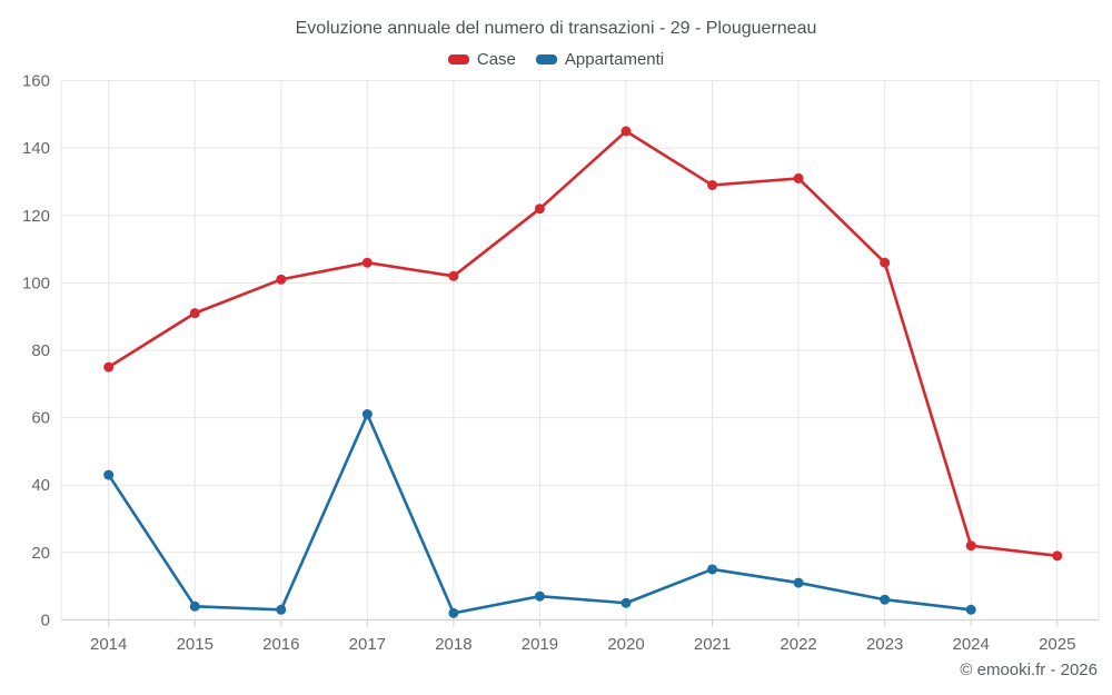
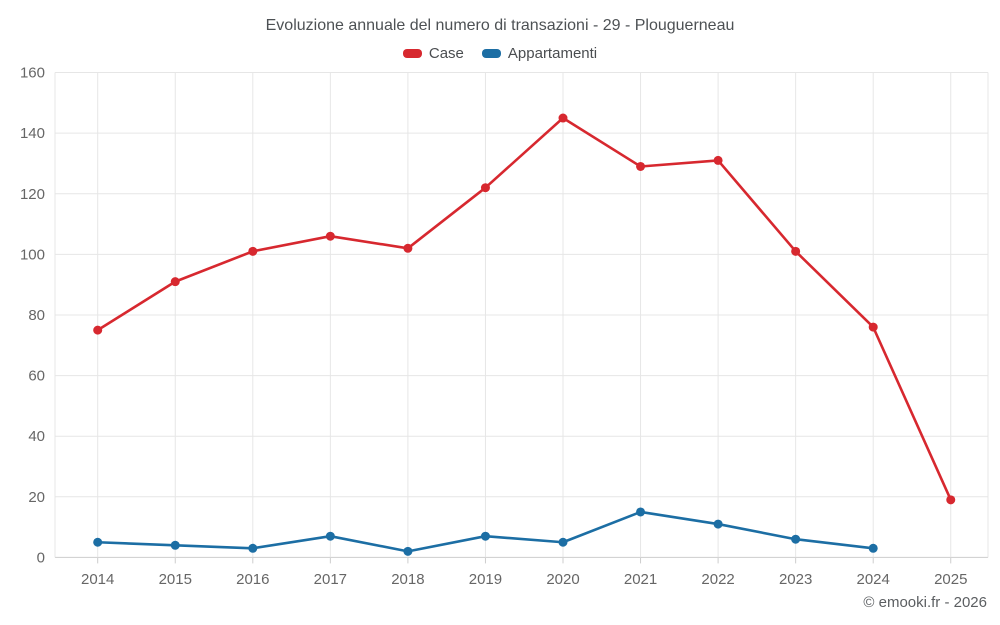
Appartamenti/2014: 43 -> 5
Appartamenti/2017: 61 -> 7
Case/2023: 106 -> 101
Case/2024: 22 -> 76
